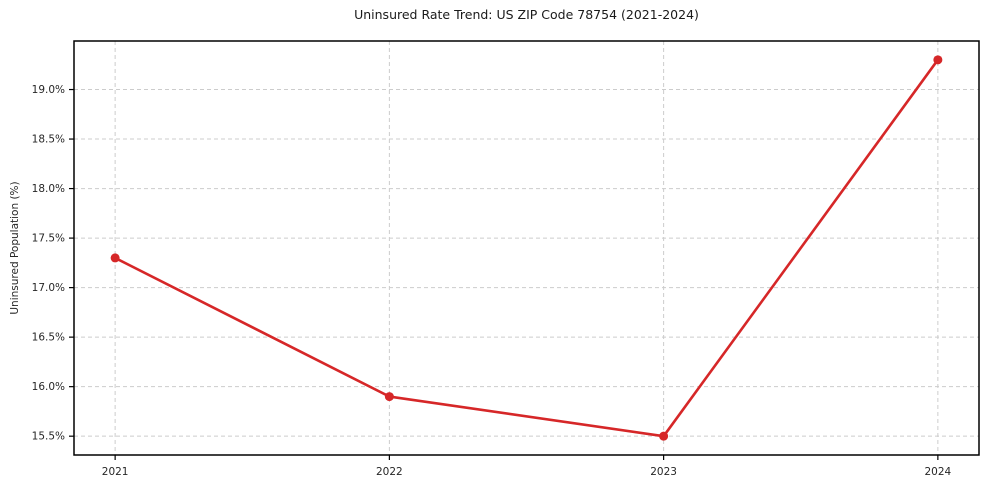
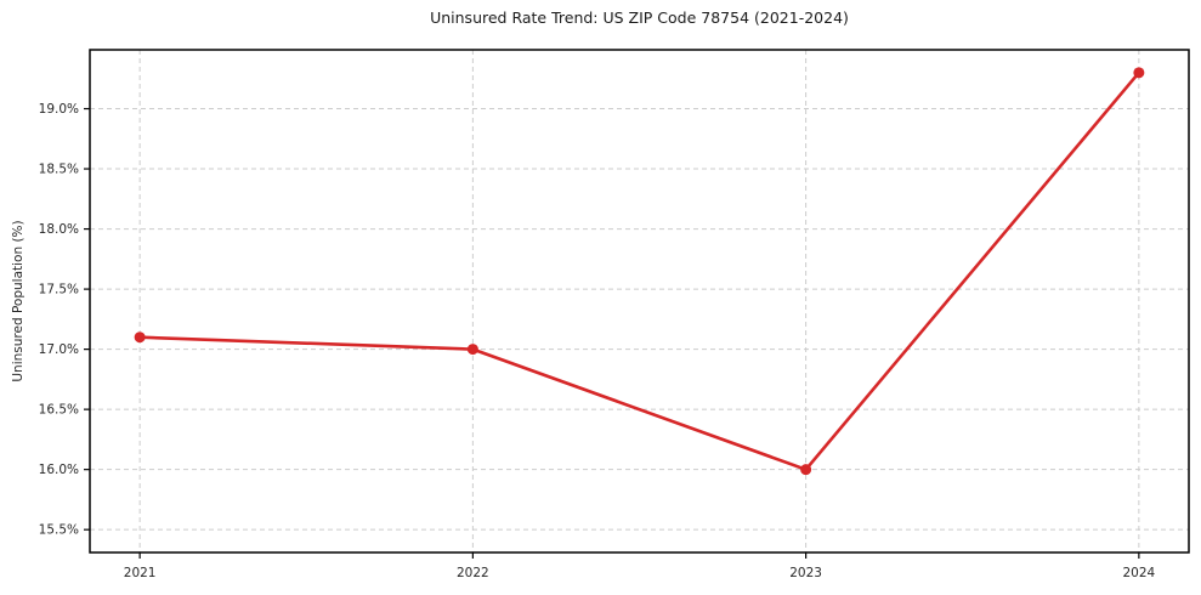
2021: 17.3% -> 17.1%
2022: 15.9% -> 17.0%
2023: 15.5% -> 16.0%
